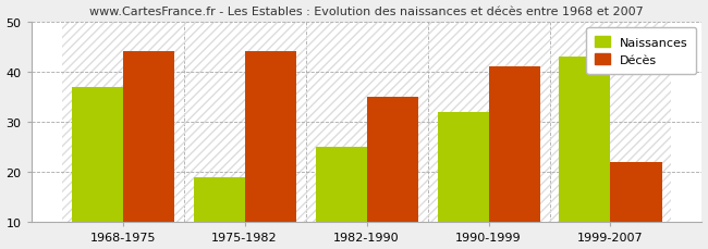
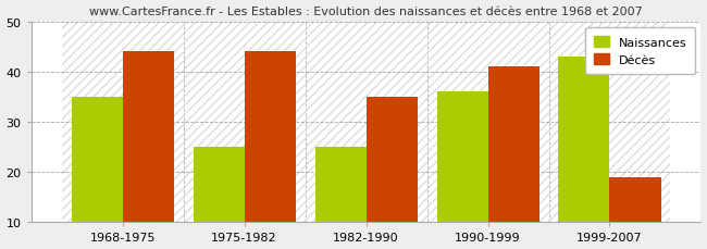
Naissances/1968-1975: 37 -> 35
Naissances/1975-1982: 19 -> 25
Naissances/1990-1999: 32 -> 36
Décès/1999-2007: 22 -> 19
